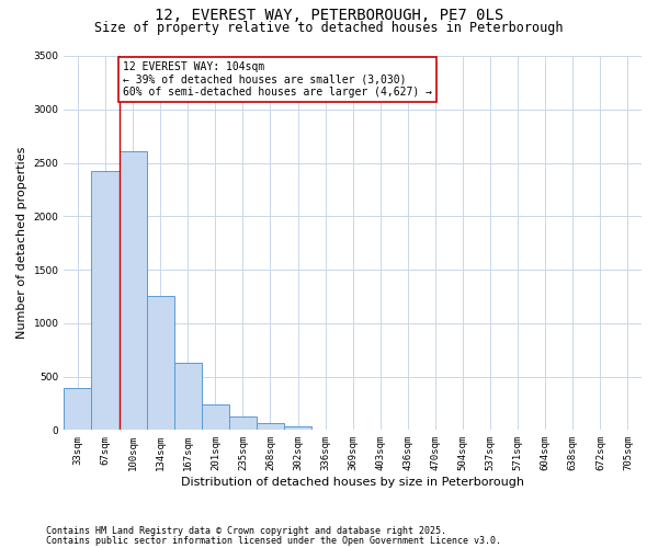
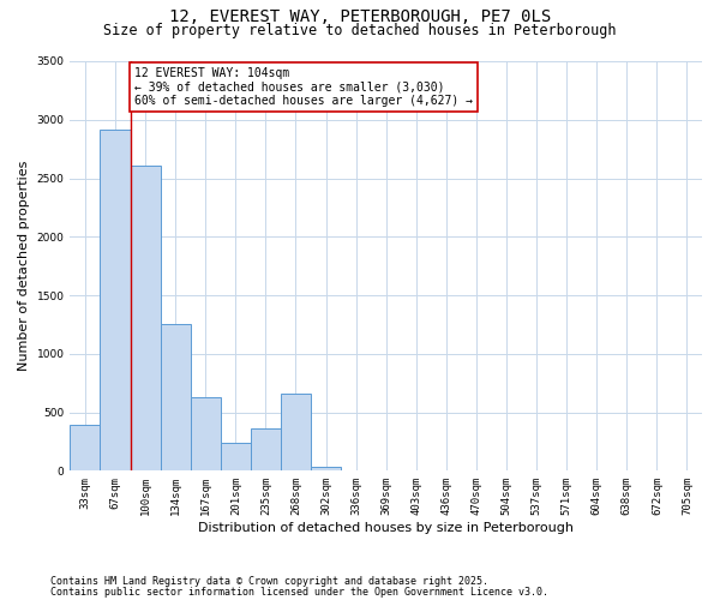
67sqm: 2420 -> 2920
235sqm: 130 -> 360
268sqm: 60 -> 660
